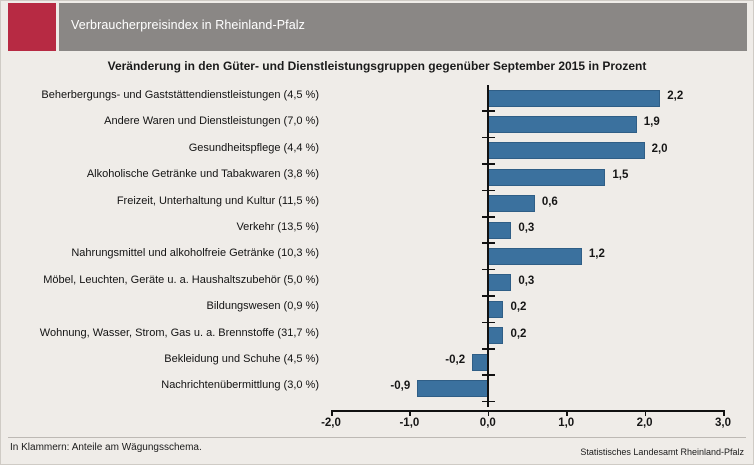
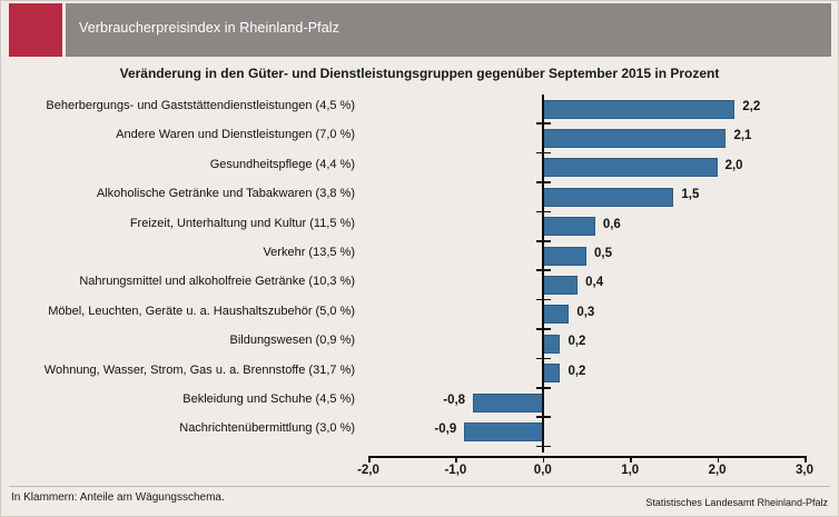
Andere Waren und Dienstleistungen (7,0 %): 1,9 -> 2,1
Verkehr (13,5 %): 0,3 -> 0,5
Nahrungsmittel und alkoholfreie Getränke (10,3 %): 1,2 -> 0,4
Bekleidung und Schuhe (4,5 %): -0,2 -> -0,8
